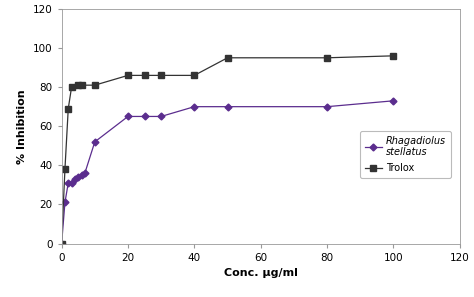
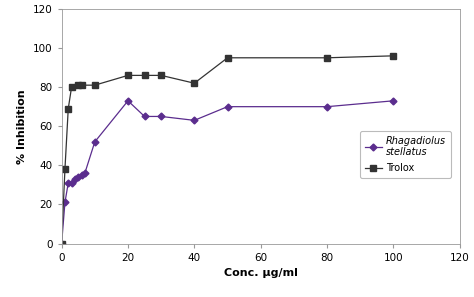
Rhagadiolus stellatus/20: 65 -> 73
Rhagadiolus stellatus/40: 70 -> 63
Trolox/40: 86 -> 82
